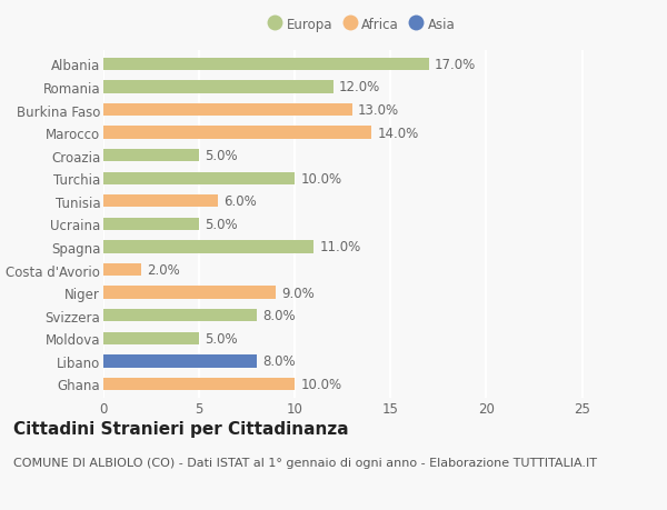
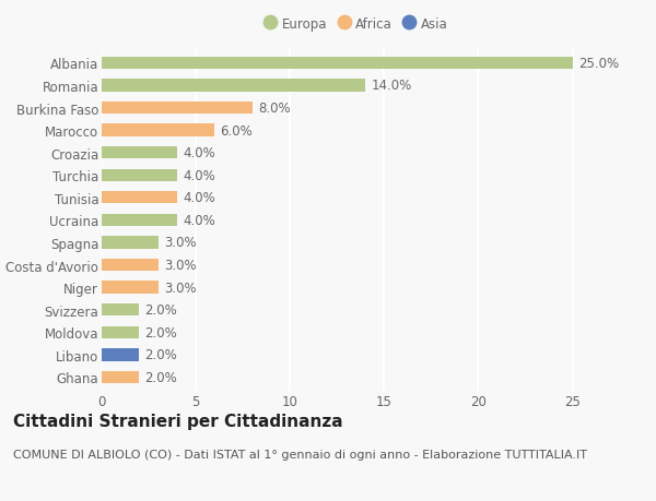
Albania: 17.0% -> 25.0%
Romania: 12.0% -> 14.0%
Burkina Faso: 13.0% -> 8.0%
Marocco: 14.0% -> 6.0%
Croazia: 5.0% -> 4.0%
Turchia: 10.0% -> 4.0%
Tunisia: 6.0% -> 4.0%
Ucraina: 5.0% -> 4.0%
Spagna: 11.0% -> 3.0%
Costa d'Avorio: 2.0% -> 3.0%
Niger: 9.0% -> 3.0%
Svizzera: 8.0% -> 2.0%
Moldova: 5.0% -> 2.0%
Libano: 8.0% -> 2.0%
Ghana: 10.0% -> 2.0%
